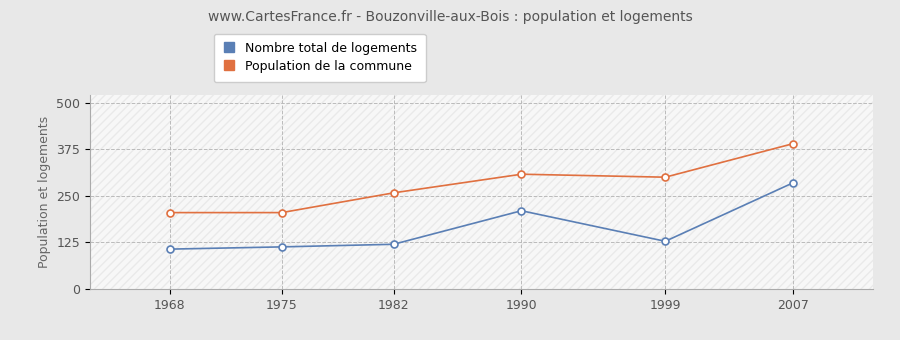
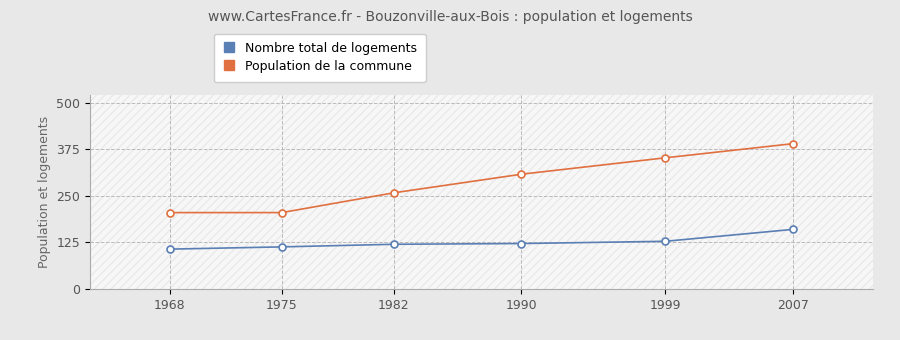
Nombre total de logements/1990: 210 -> 122
Population de la commune/1999: 300 -> 352
Nombre total de logements/2007: 285 -> 160
